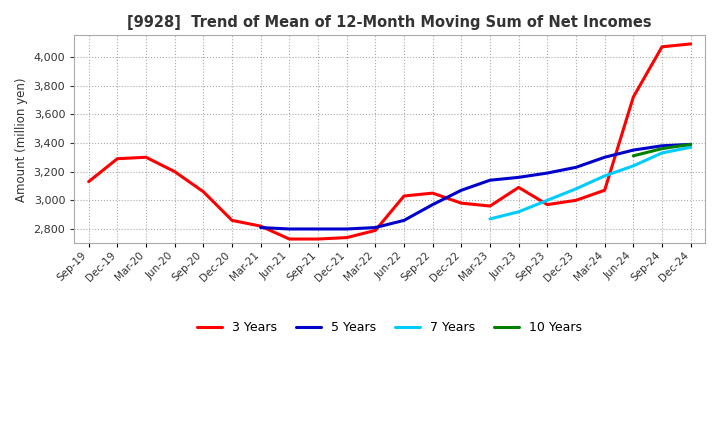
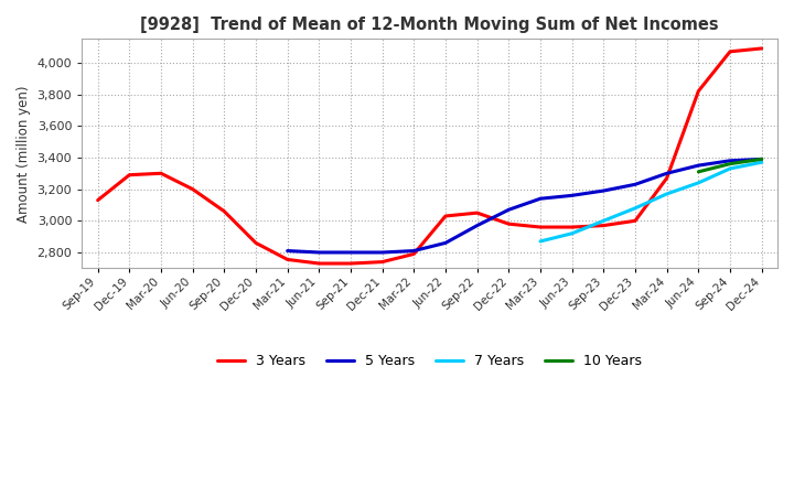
3 Years/Mar-21: 2,820 -> 2,760
3 Years/Jun-23: 3,090 -> 2,960
3 Years/Mar-24: 3,070 -> 3,270
3 Years/Jun-24: 3,720 -> 3,820
